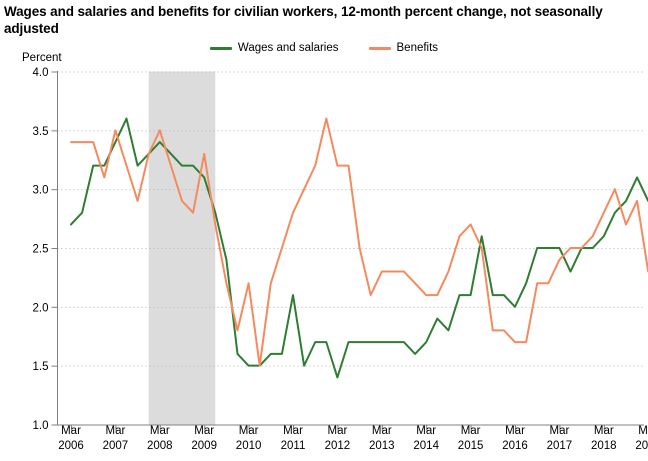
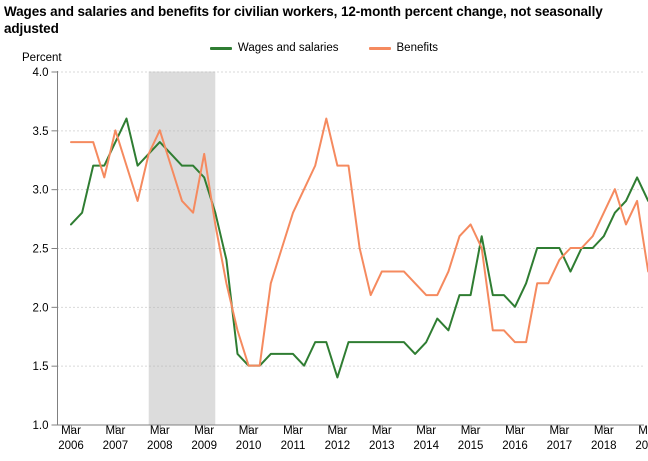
Benefits/Mar 2010: 2.2 -> 1.5
Wages and salaries/Mar 2011: 2.1 -> 1.6
